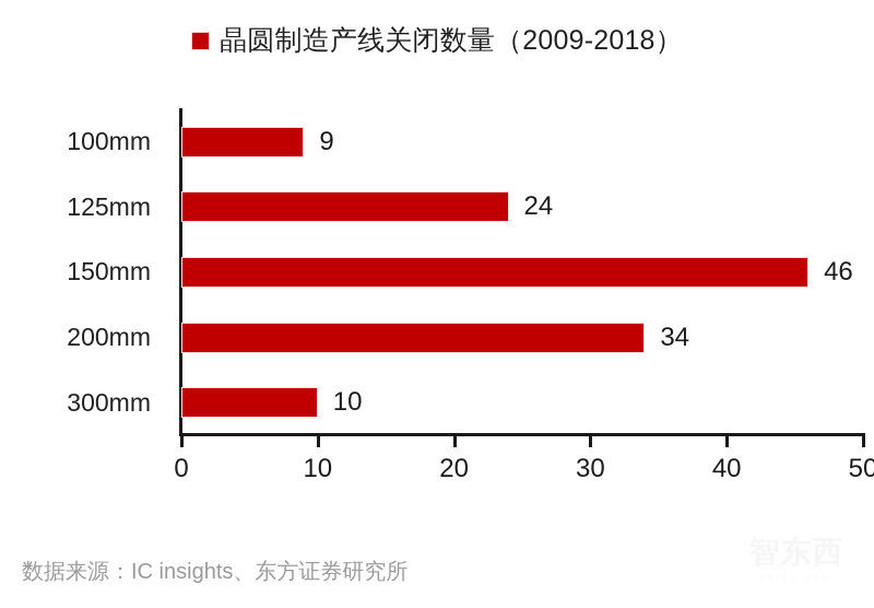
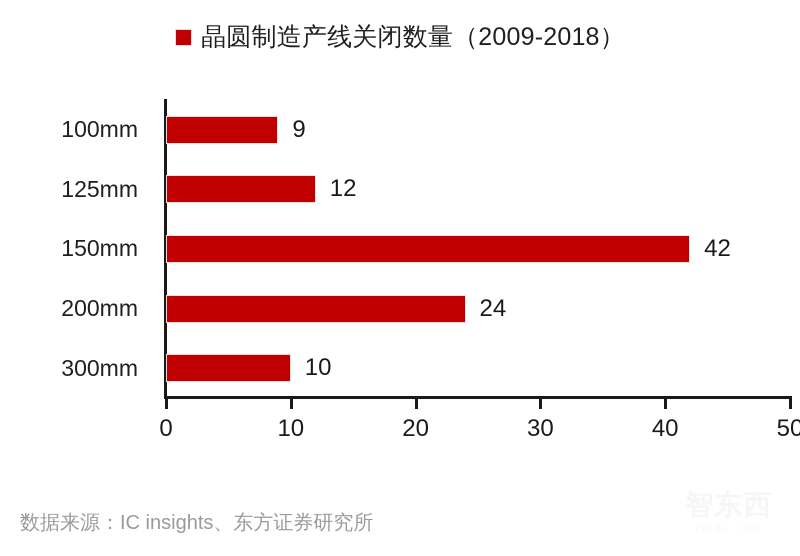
125mm: 24 -> 12
150mm: 46 -> 42
200mm: 34 -> 24
